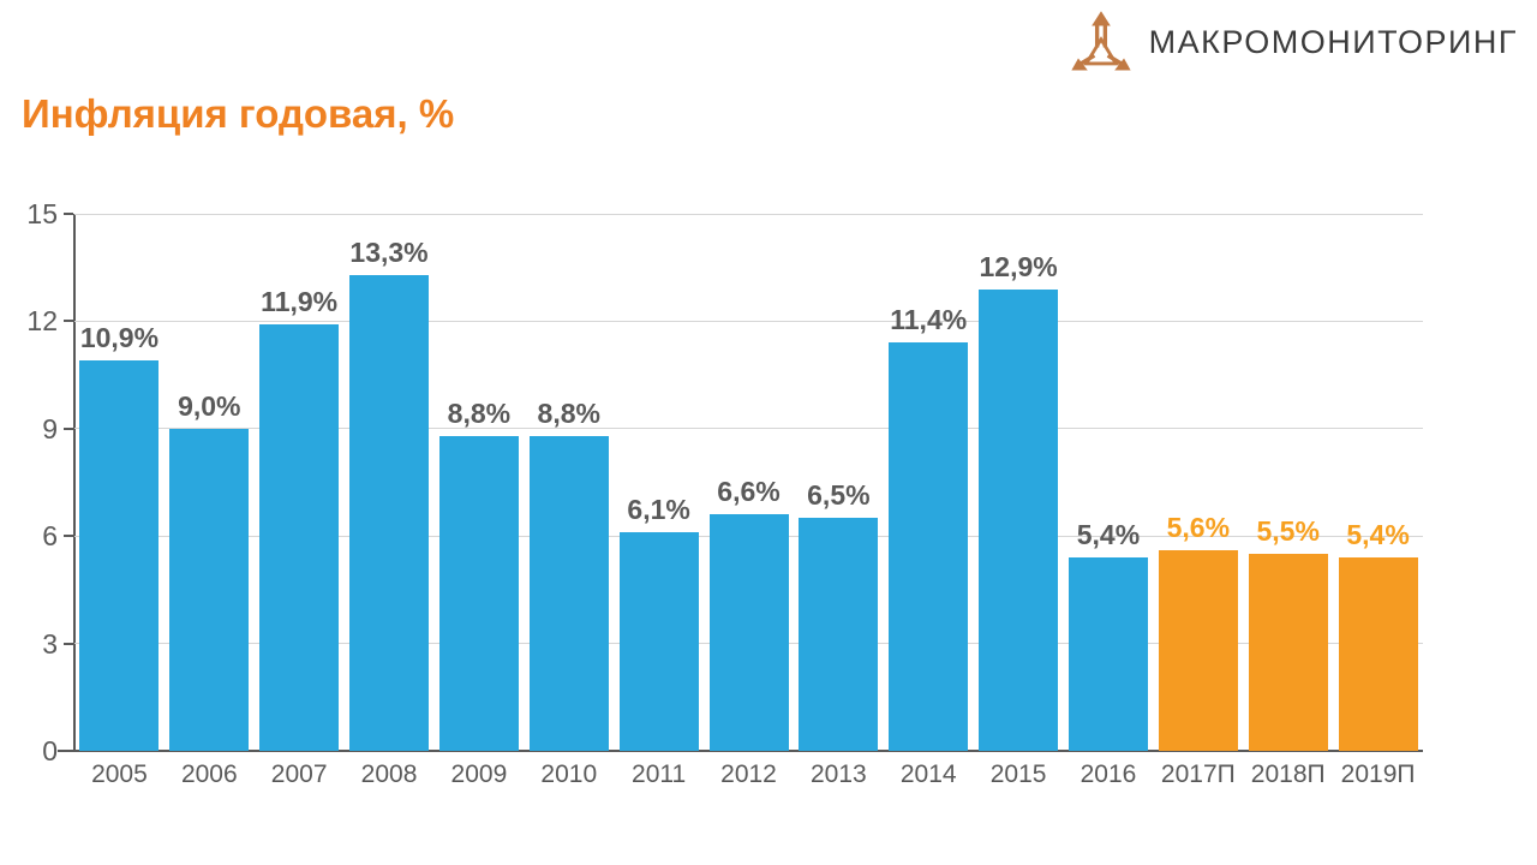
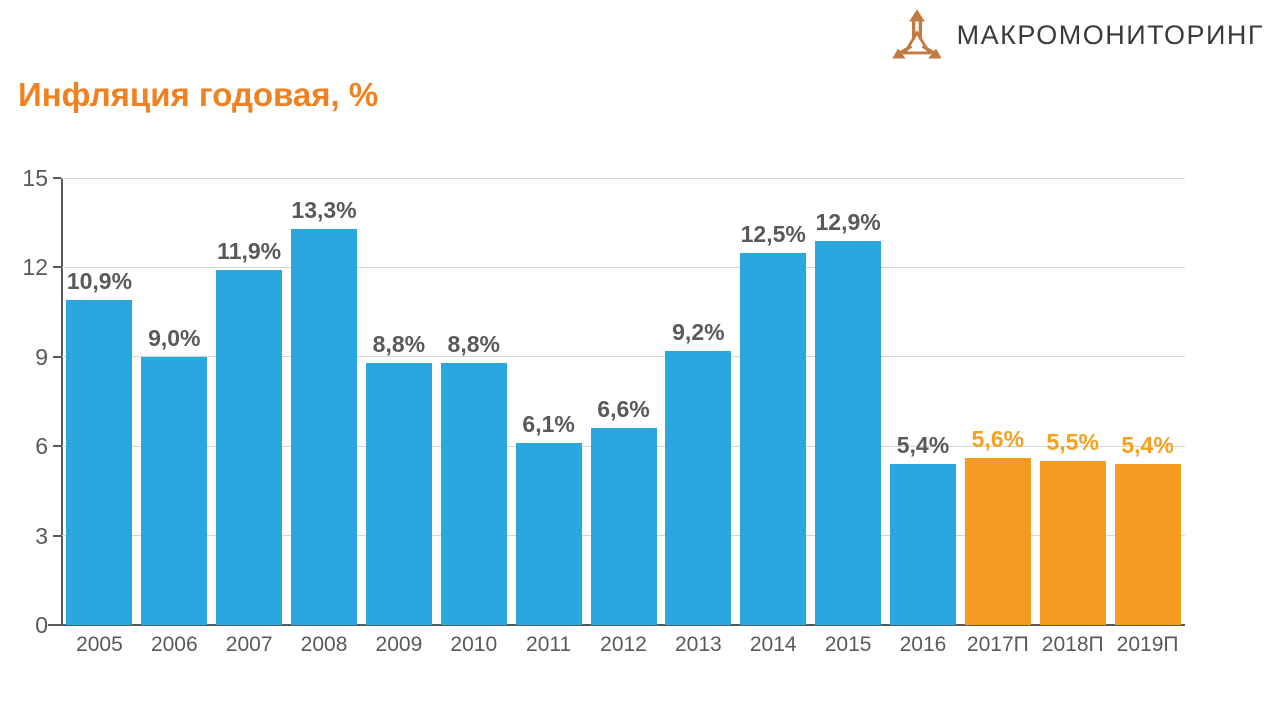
2013: 6,5% -> 9,2%
2014: 11,4% -> 12,5%
